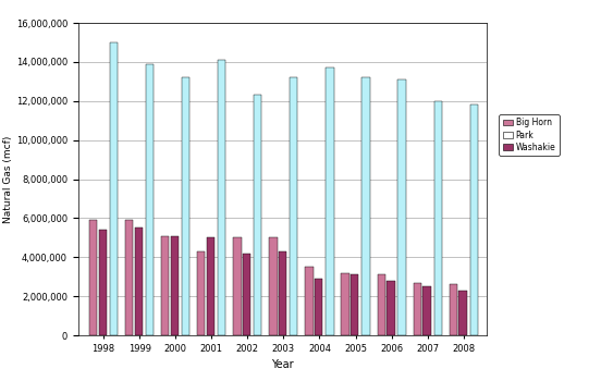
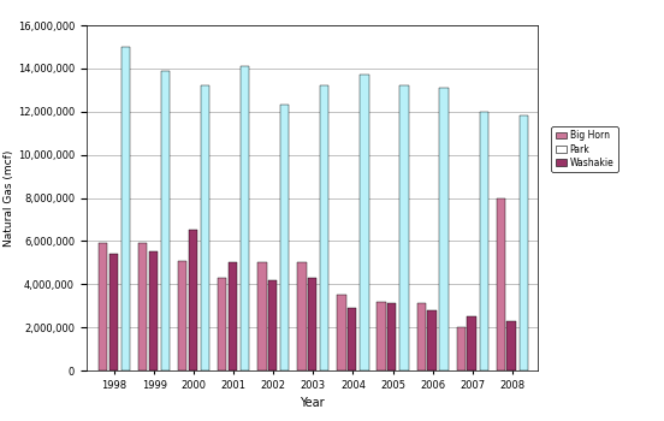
Washakie/2000: 5,100,000 -> 6,500,000
Big Horn/2007: 2,700,000 -> 2,000,000
Big Horn/2008: 2,600,000 -> 8,000,000
